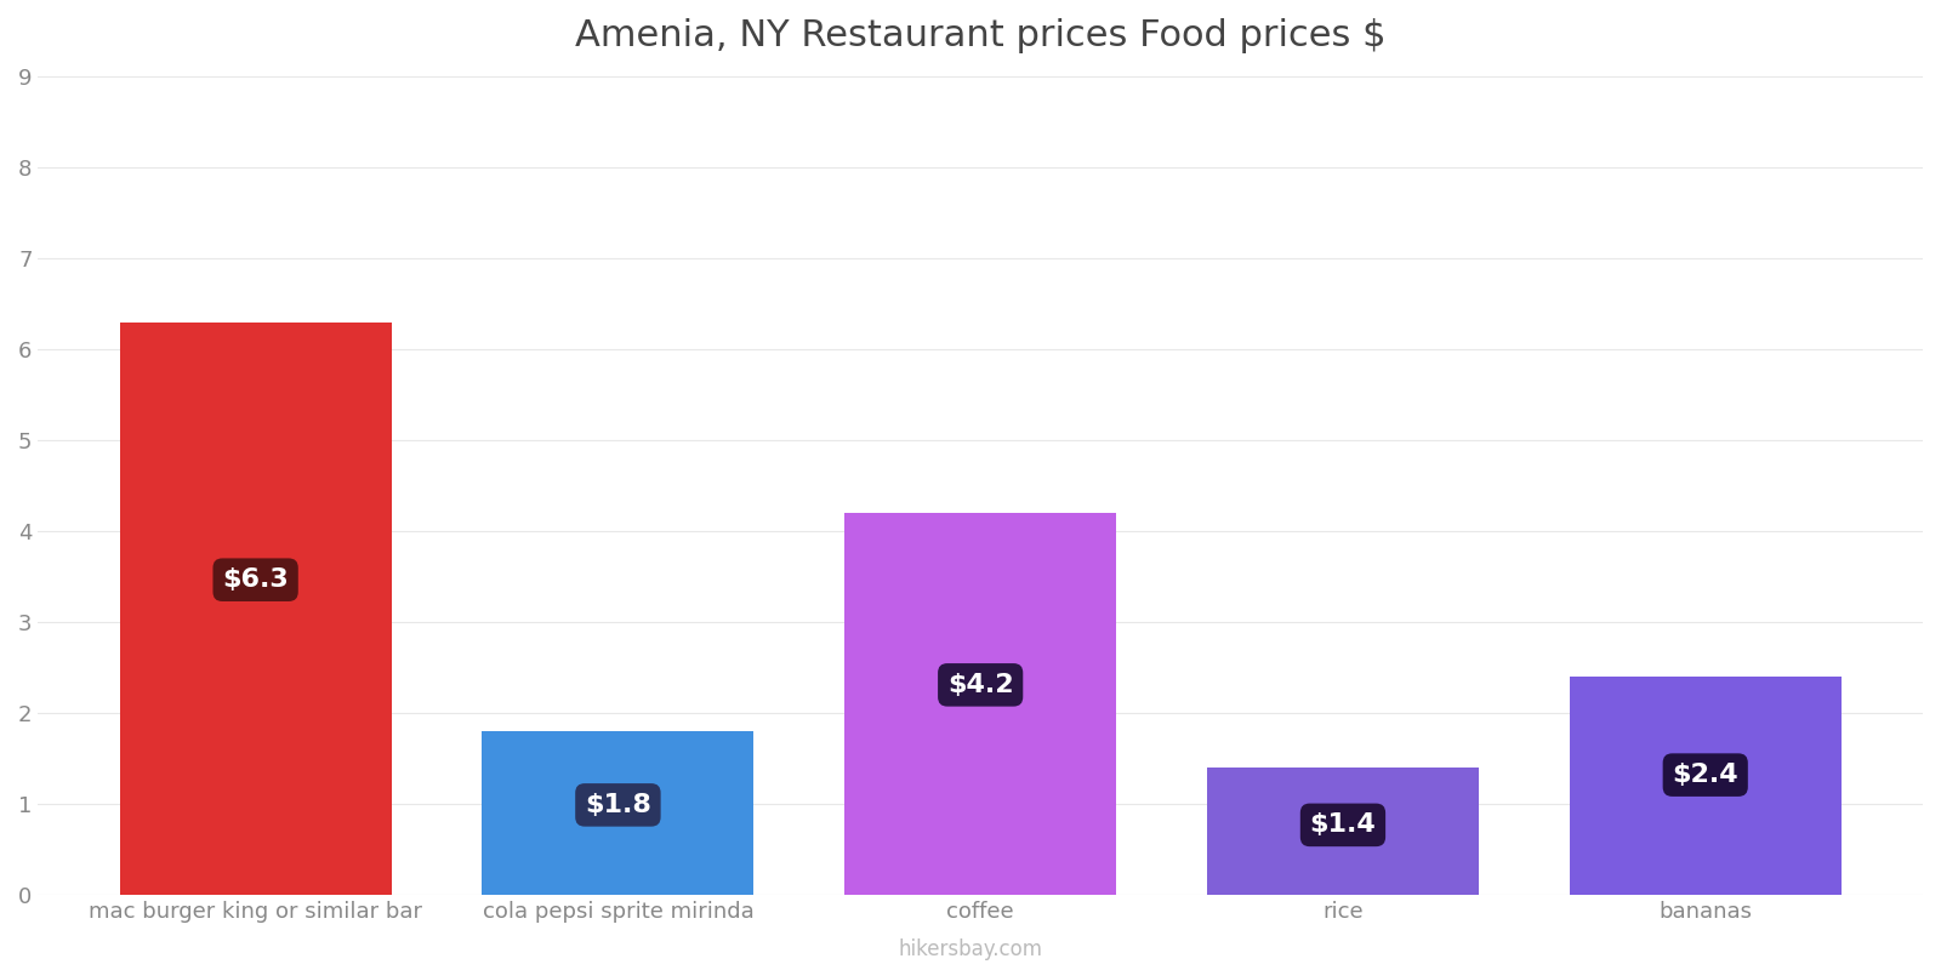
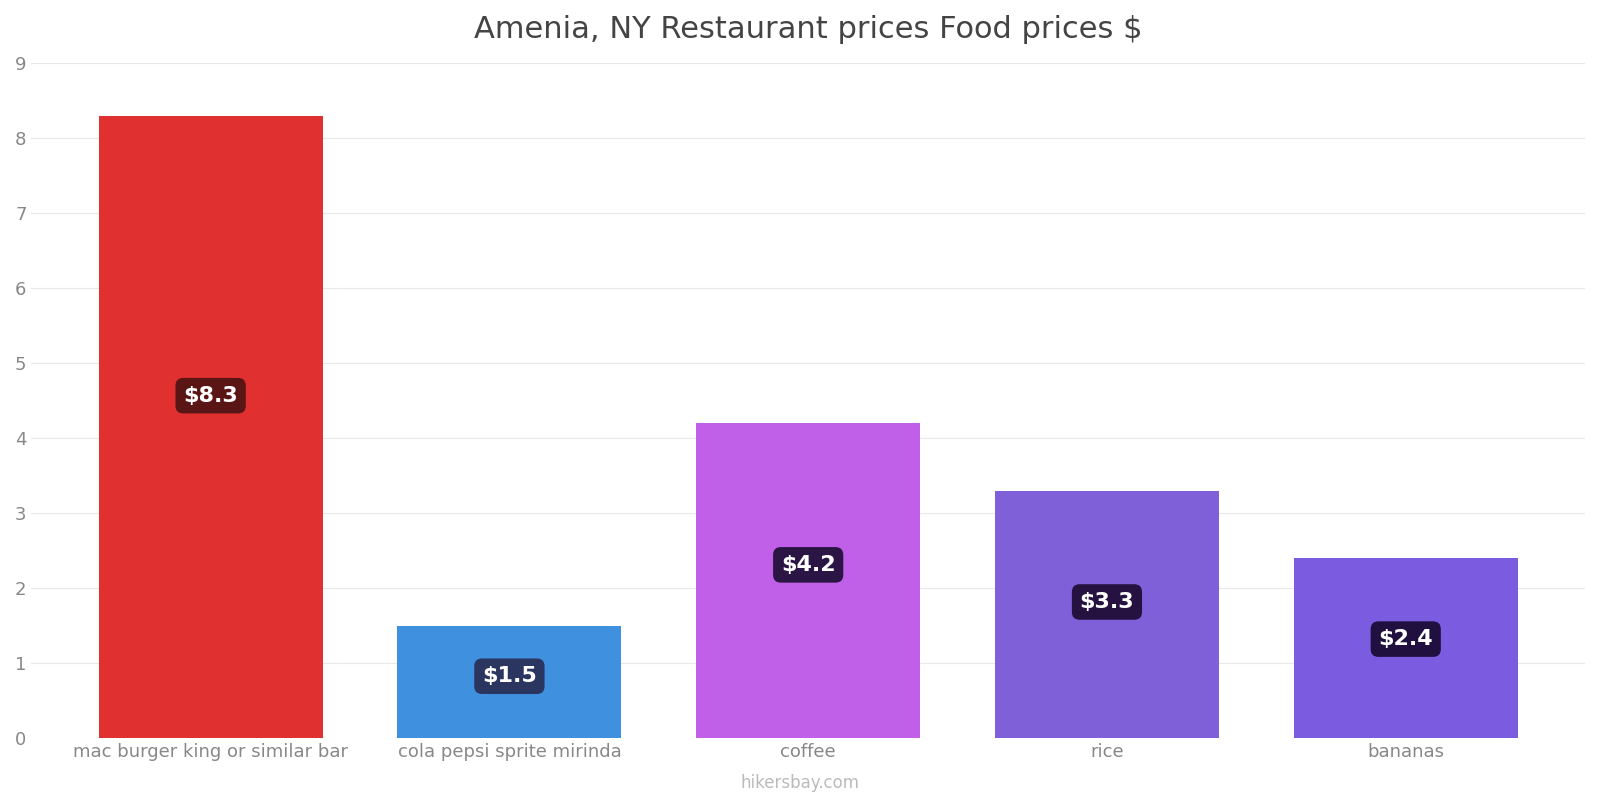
mac burger king or similar bar: $6.3 -> $8.3
cola pepsi sprite mirinda: $1.8 -> $1.5
rice: $1.4 -> $3.3
